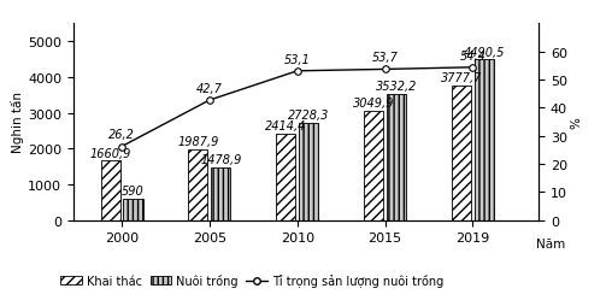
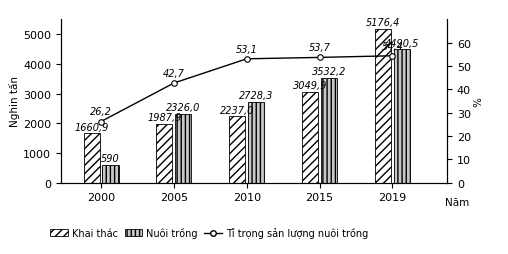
Nuôi trồng/2005: 1478,9 -> 2326,0
Khai thác/2010: 2414,4 -> 2237,0
Khai thác/2019: 3777,7 -> 5176,4
